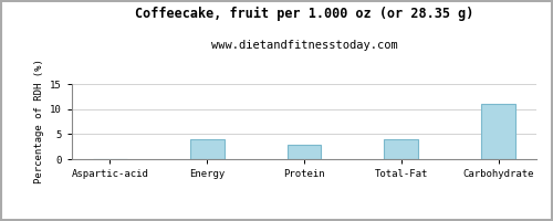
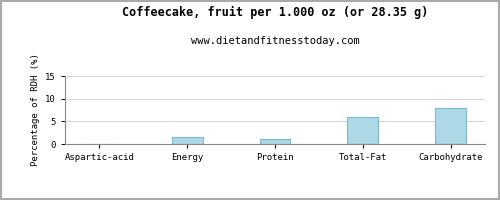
Energy: 3.9 -> 1.5
Protein: 2.9 -> 1.0
Total-Fat: 3.9 -> 6.0
Carbohydrate: 11.1 -> 8.0
